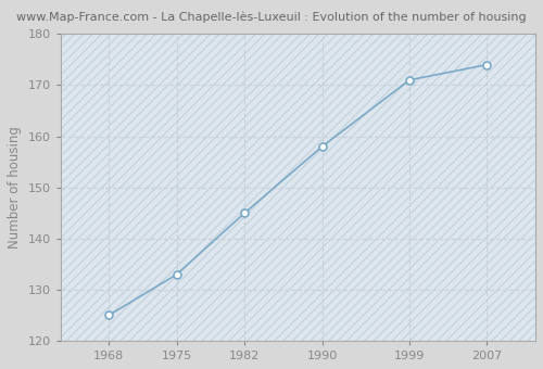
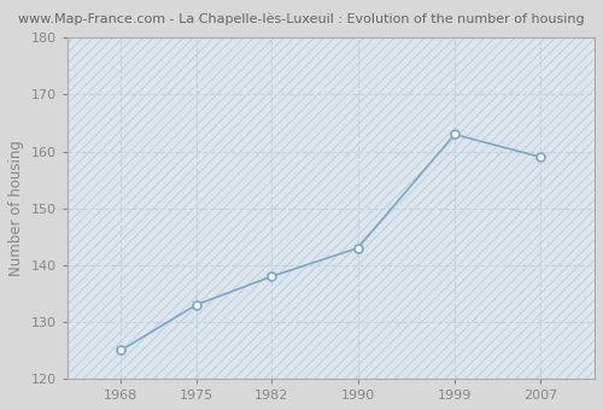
1982: 145 -> 138
1990: 158 -> 143
1999: 171 -> 163
2007: 174 -> 159
